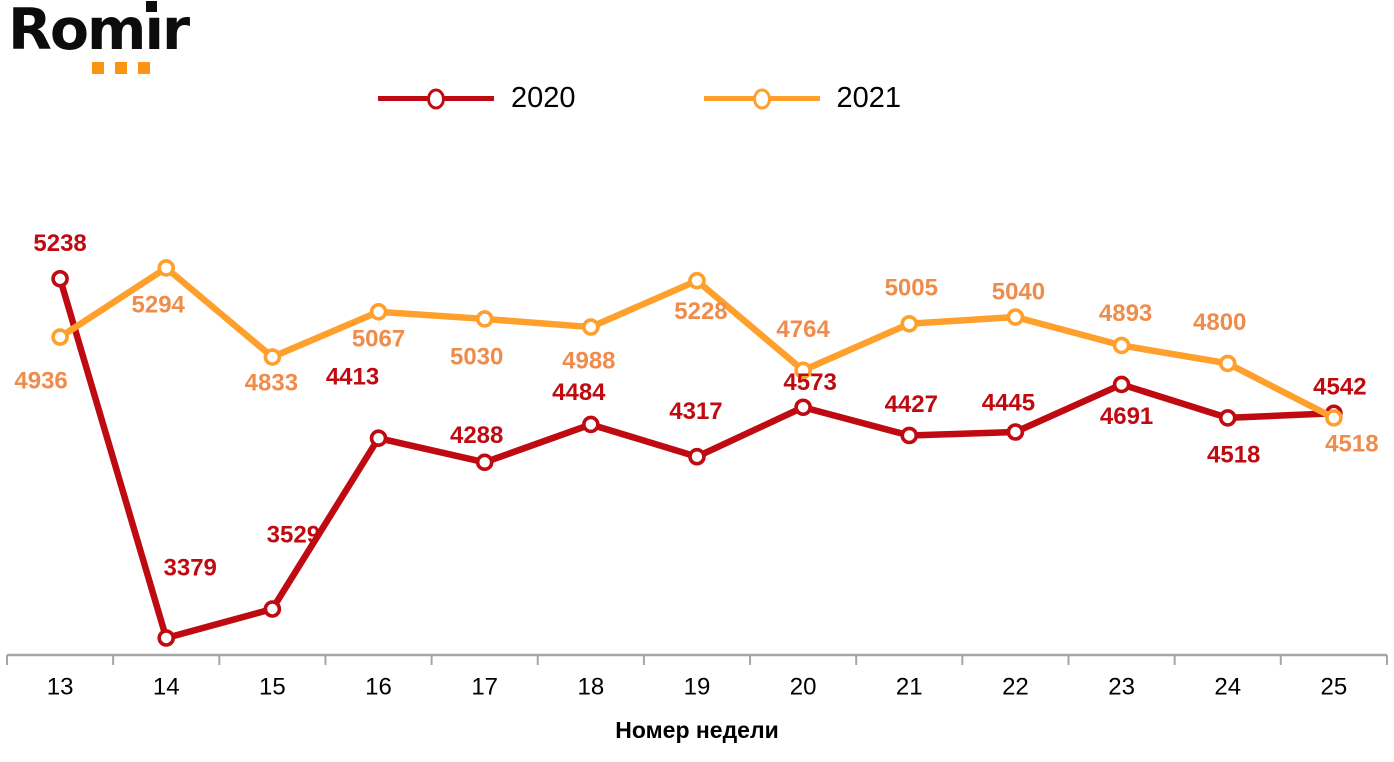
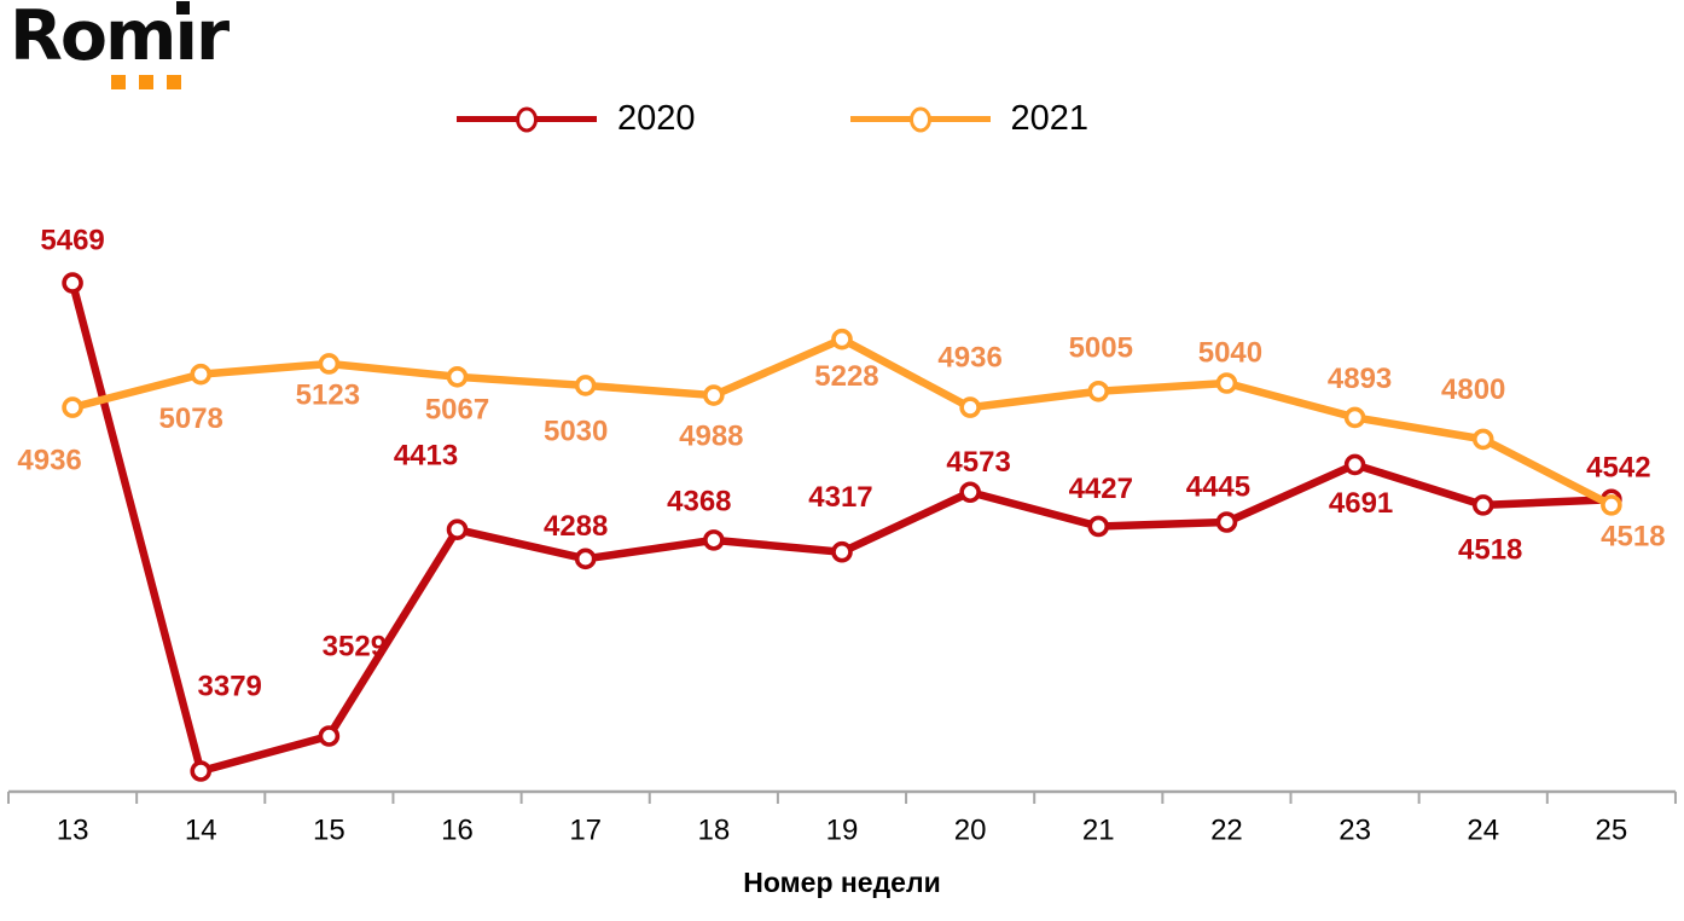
2020/13: 5238 -> 5469
2021/14: 5294 -> 5078
2021/15: 4833 -> 5123
2020/18: 4484 -> 4368
2021/20: 4764 -> 4936
